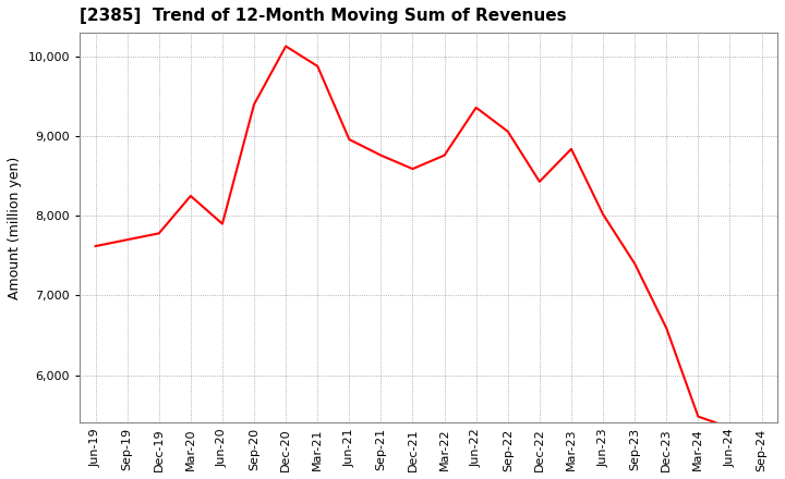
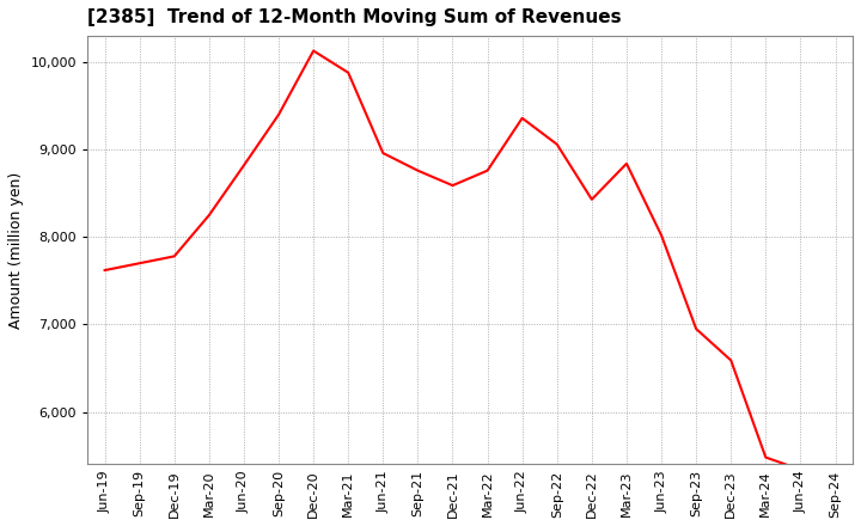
Jun-20: 7,900 -> 8,820
Sep-23: 7,400 -> 6,950
